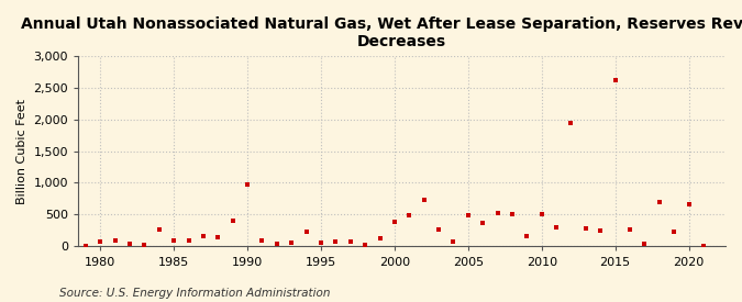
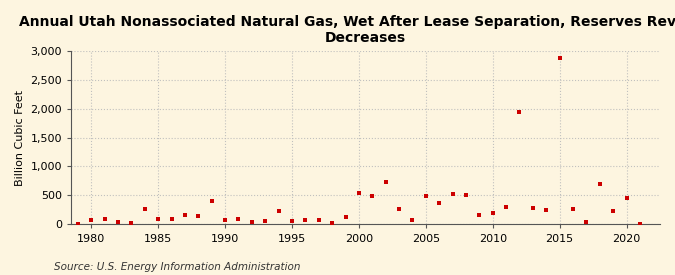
1990: 980 -> 80
2000: 380 -> 540
2010: 500 -> 200
2015: 2,620 -> 2,870
2020: 660 -> 460
